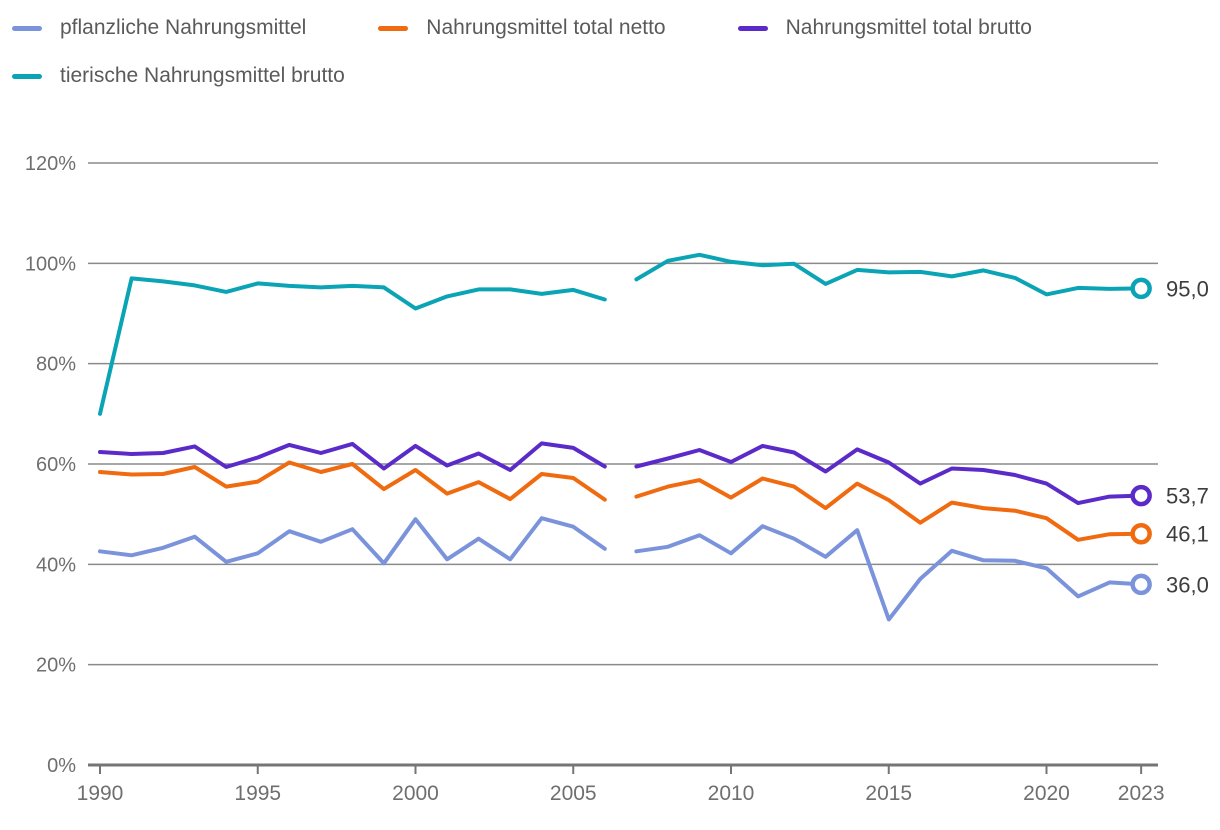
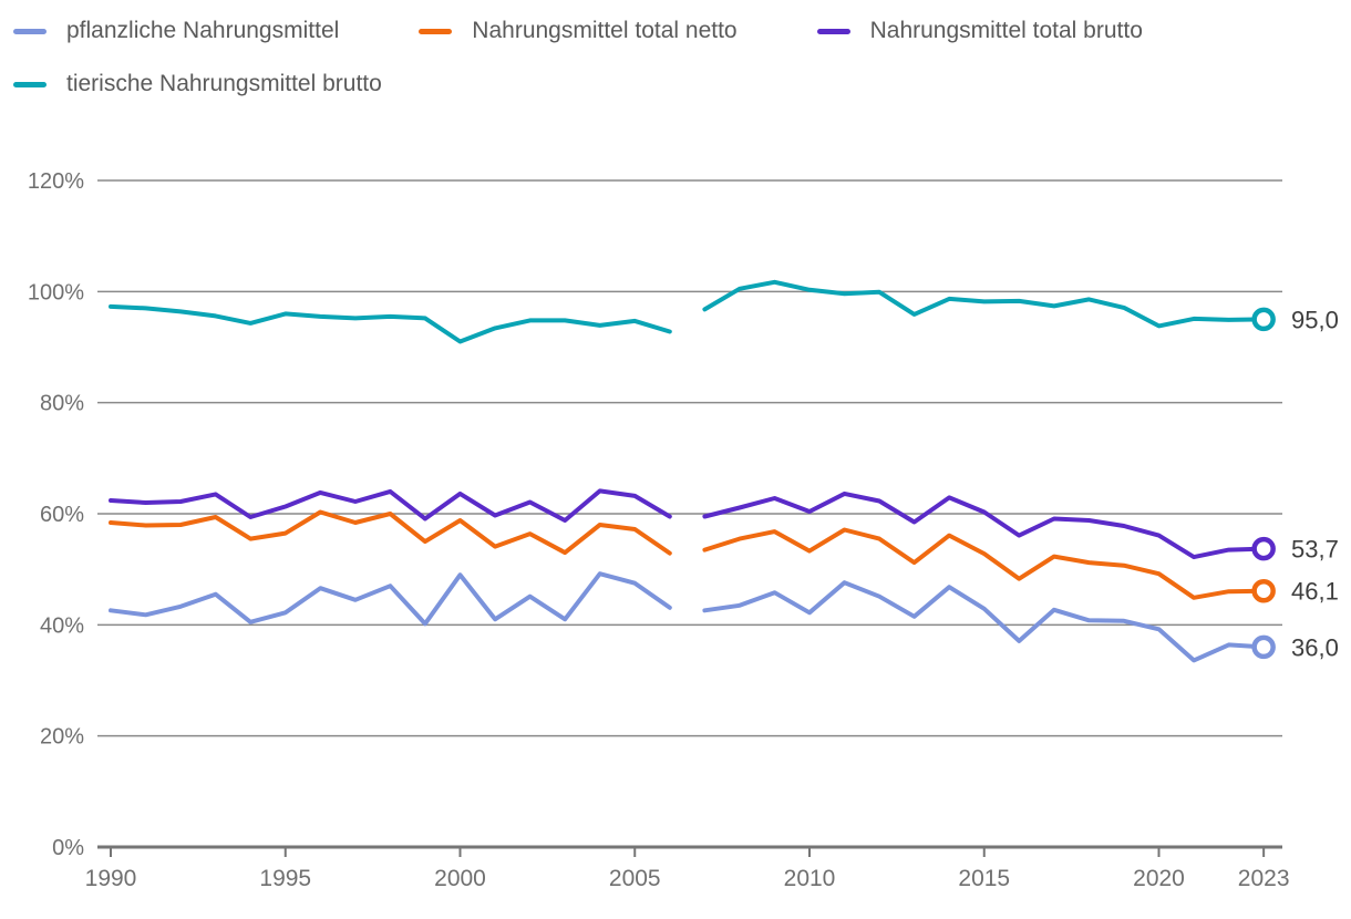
tierische Nahrungsmittel brutto/1990: 70% -> 97%
pflanzliche Nahrungsmittel/2015: 29% -> 43%
